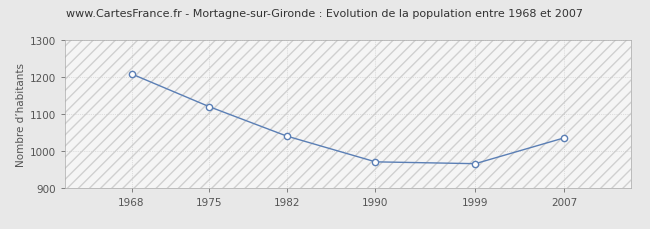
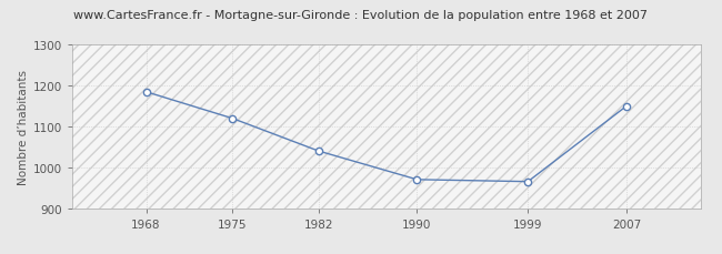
1968: 1209 -> 1185
2007: 1035 -> 1150
